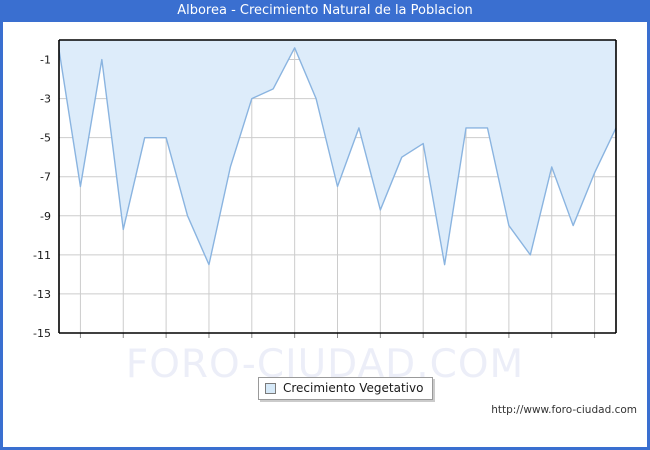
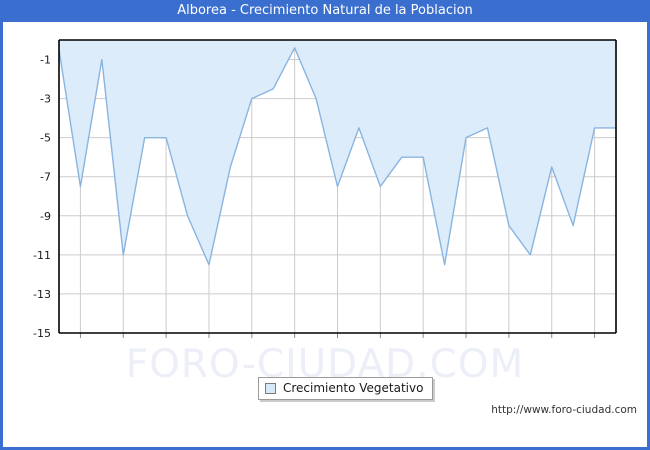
2000: -9.7 -> -11.0
2012: -8.7 -> -7.5
2014: -5.3 -> -6.0
2016: -4.5 -> -5.0
2022: -6.8 -> -4.5
